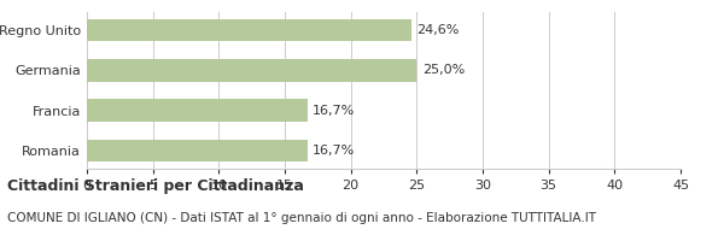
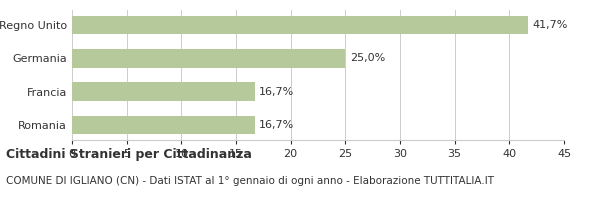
Regno Unito: 24,6% -> 41,7%
